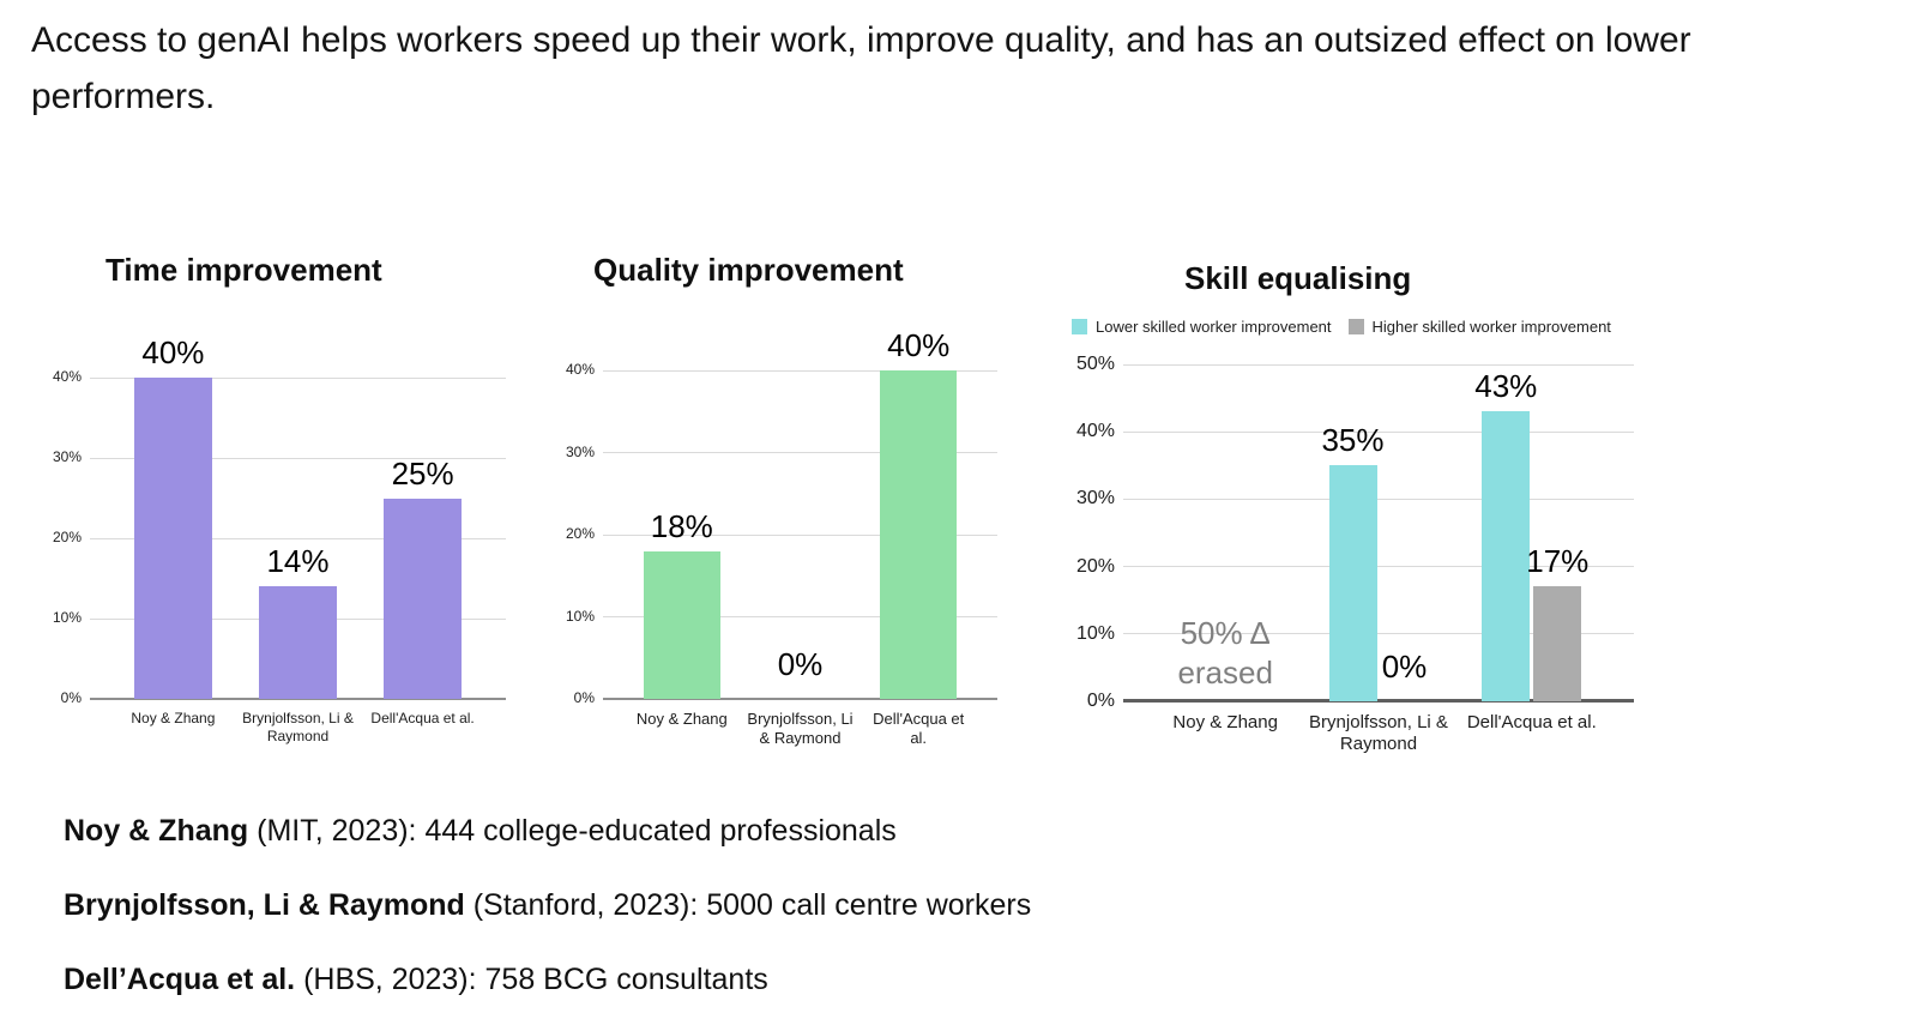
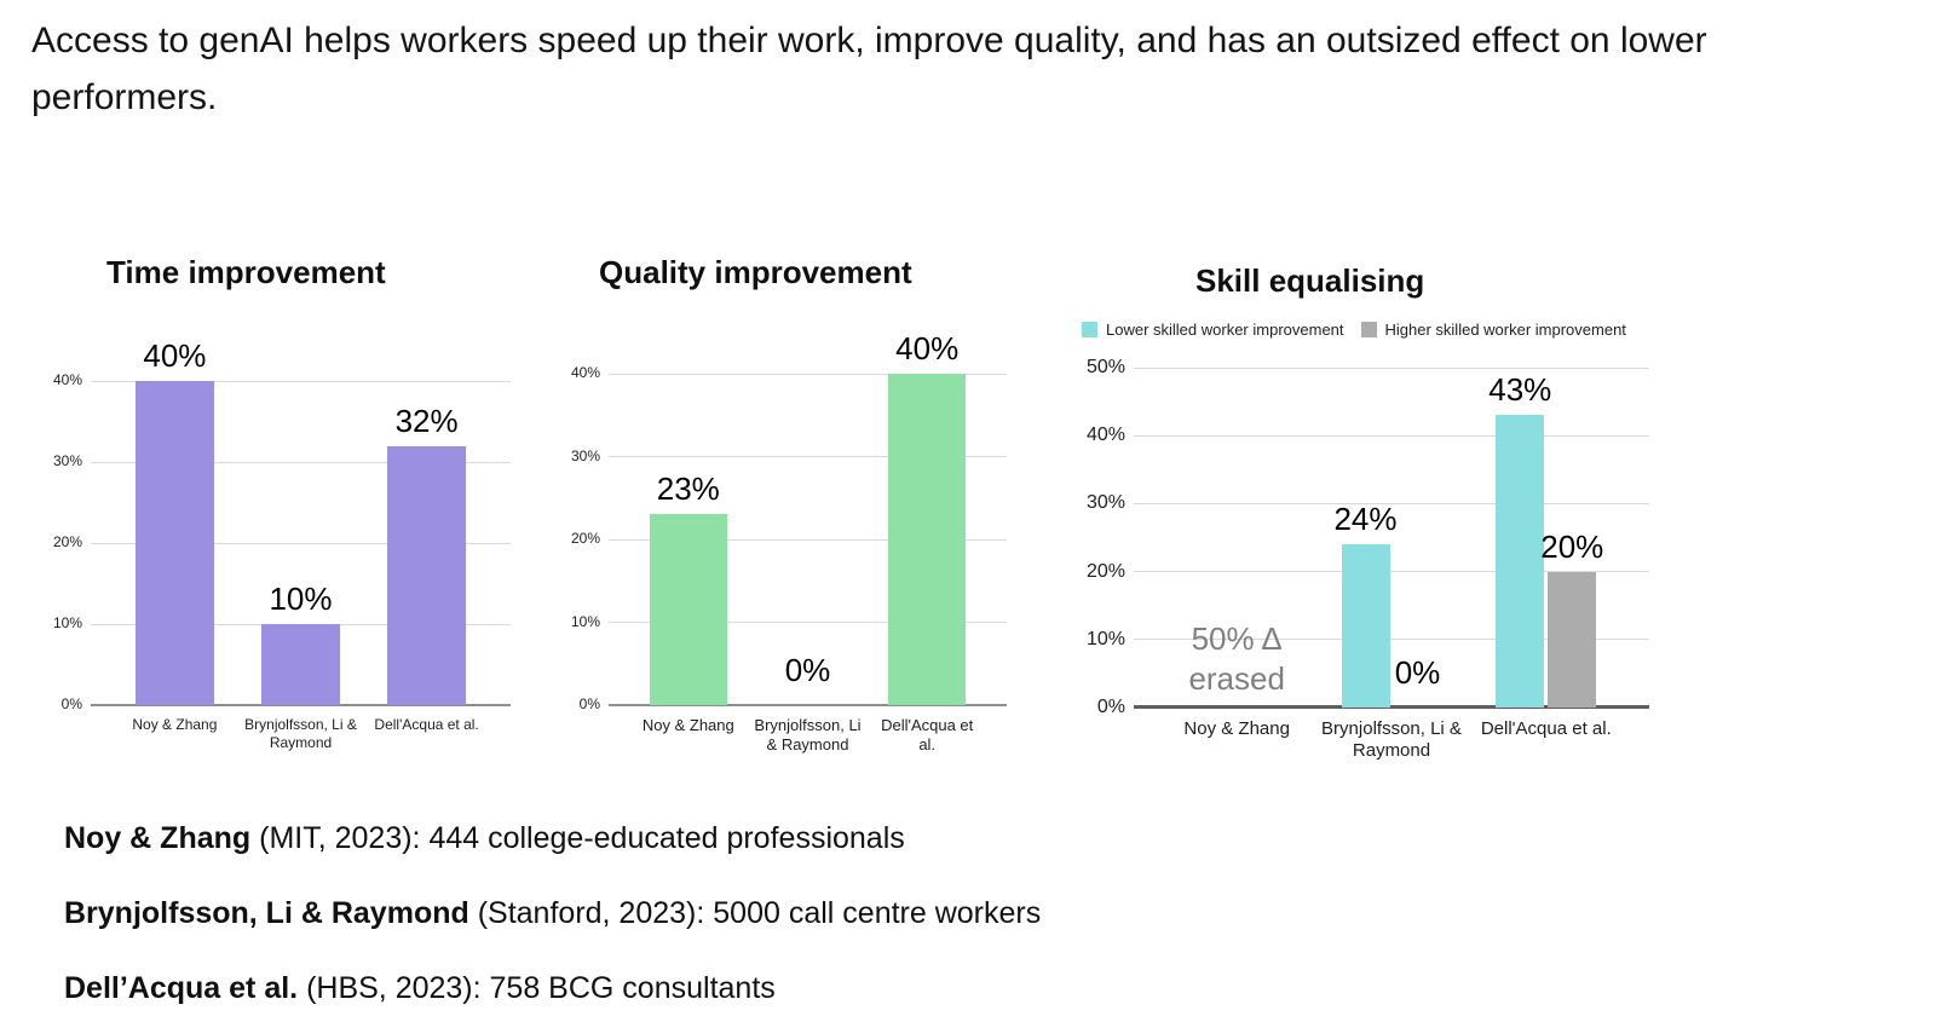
Time improvement/Brynjolfsson, Li & Raymond: 14% -> 10%
Time improvement/Dell'Acqua et al.: 25% -> 32%
Quality improvement/Noy & Zhang: 18% -> 23%
Skill equalising/Lower skilled worker improvement/Brynjolfsson, Li & Raymond: 35% -> 24%
Skill equalising/Higher skilled worker improvement/Dell'Acqua et al.: 17% -> 20%
